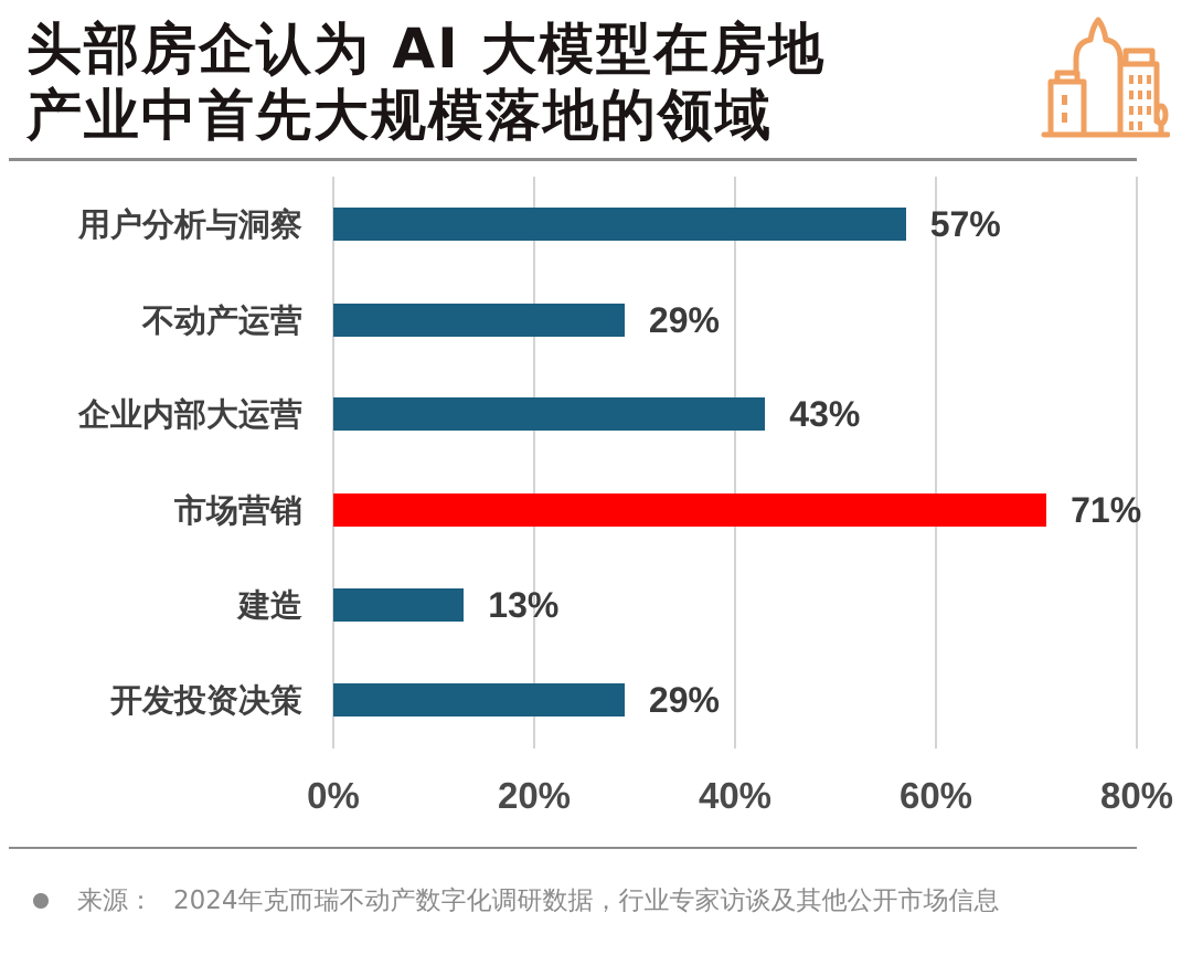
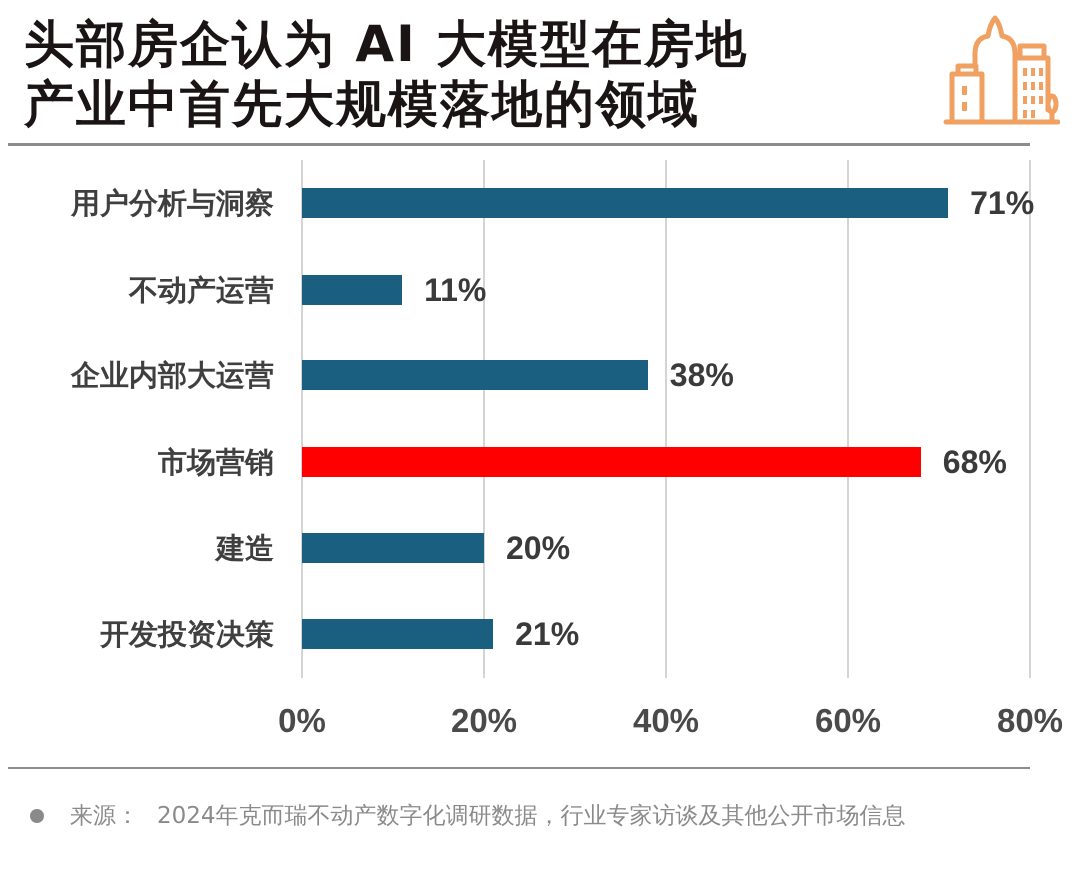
用户分析与洞察: 57% -> 71%
不动产运营: 29% -> 11%
企业内部大运营: 43% -> 38%
市场营销: 71% -> 68%
建造: 13% -> 20%
开发投资决策: 29% -> 21%
